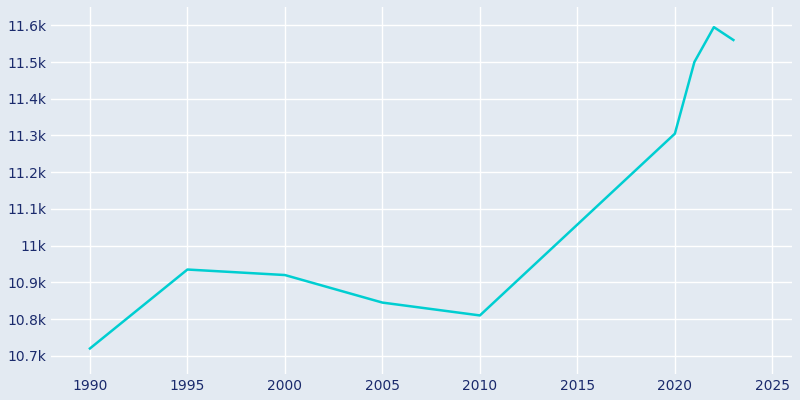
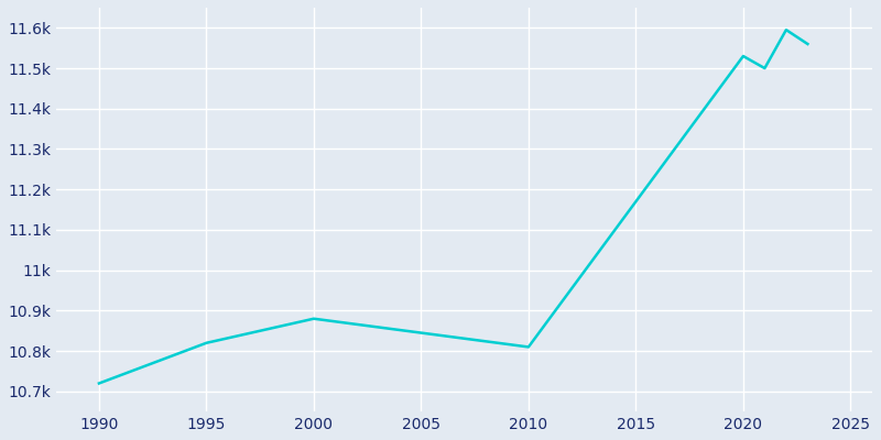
1995: 10.935k -> 10.820k
2000: 10.920k -> 10.880k
2020: 11.305k -> 11.530k
